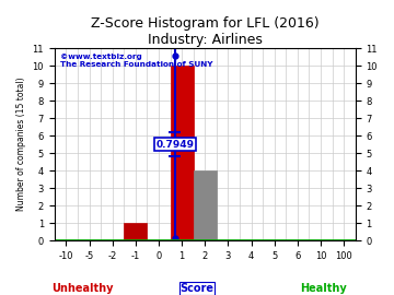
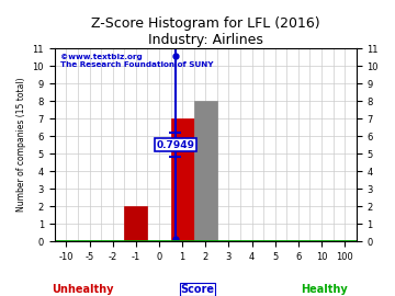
-1: 1 -> 2
1: 10 -> 7
2: 4 -> 8
